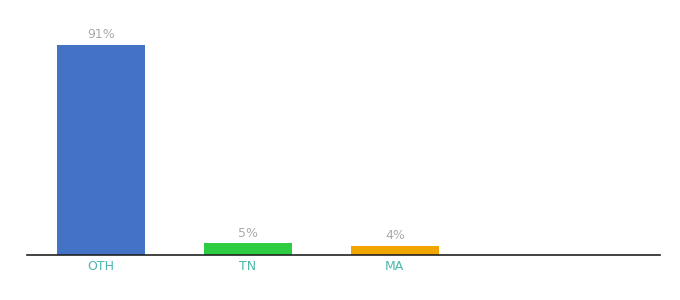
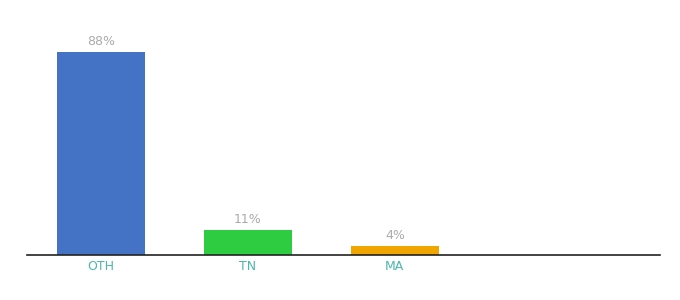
OTH: 91% -> 88%
TN: 5% -> 11%
